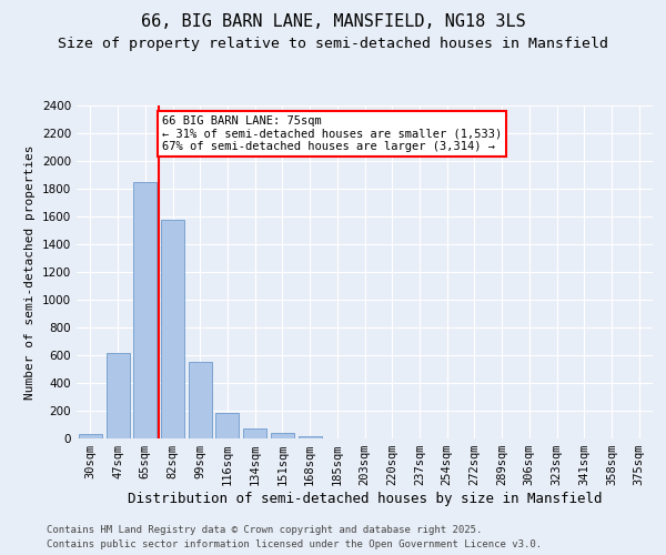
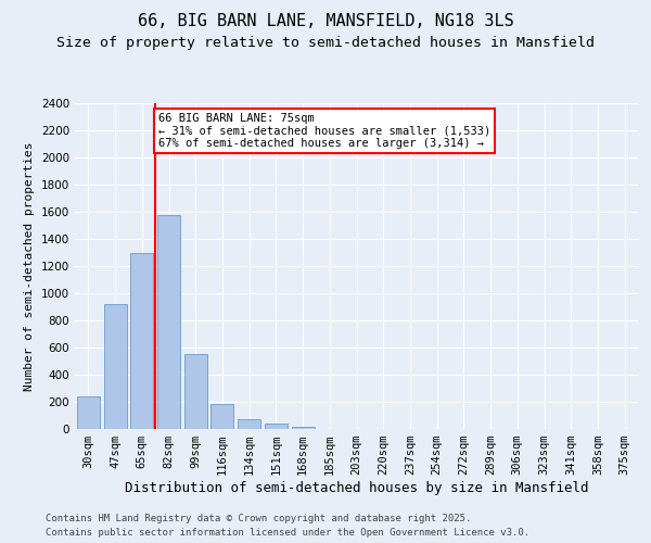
30sqm: 40 -> 240
47sqm: 620 -> 920
65sqm: 1850 -> 1300
